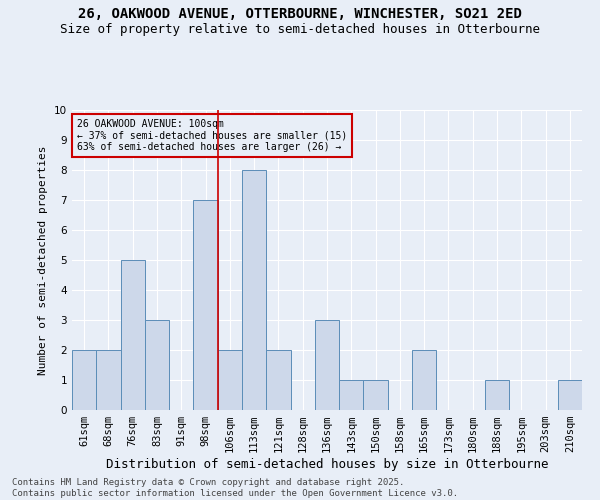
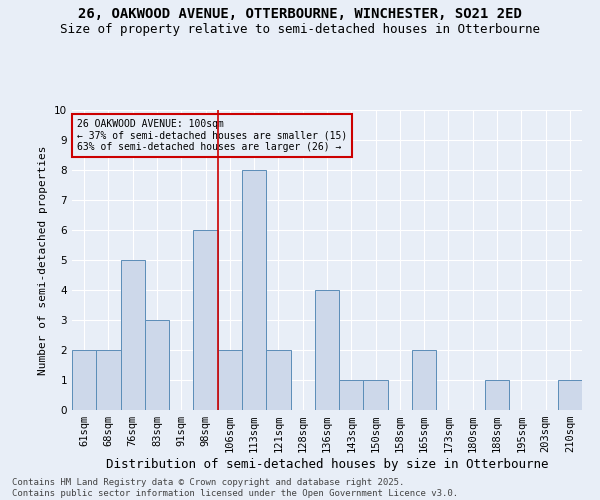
98sqm: 7 -> 6
136sqm: 3 -> 4
